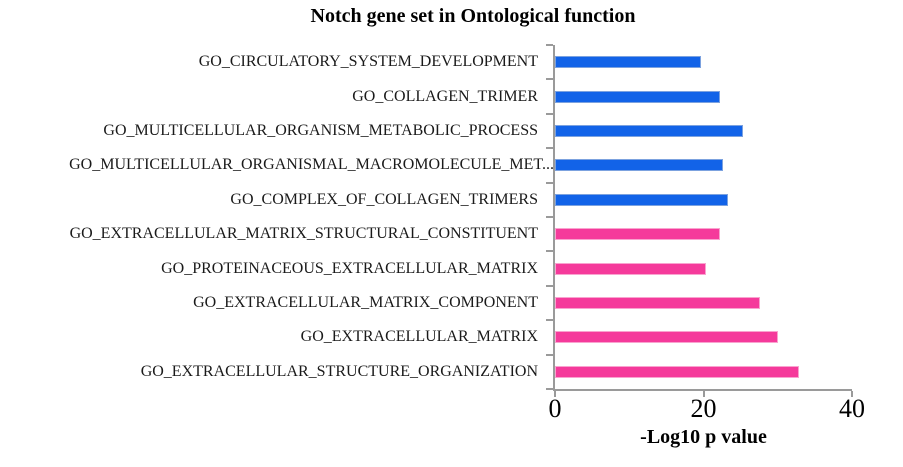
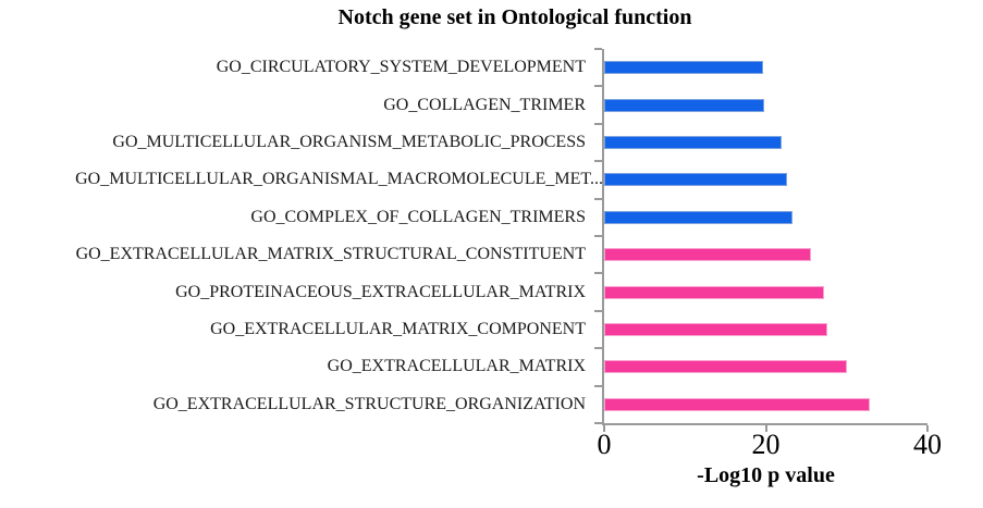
GO_COLLAGEN_TRIMER: 22 -> 20
GO_MULTICELLULAR_ORGANISM_METABOLIC_PROCESS: 25 -> 22
GO_EXTRACELLULAR_MATRIX_STRUCTURAL_CONSTITUENT: 22 -> 25
GO_PROTEINACEOUS_EXTRACELLULAR_MATRIX: 20 -> 27
